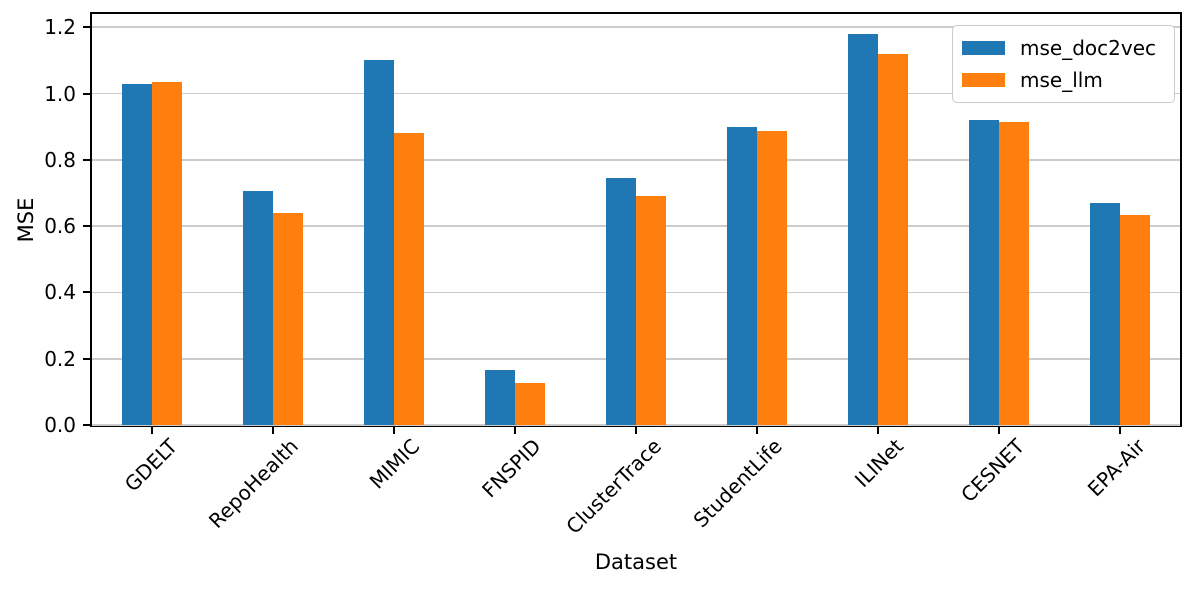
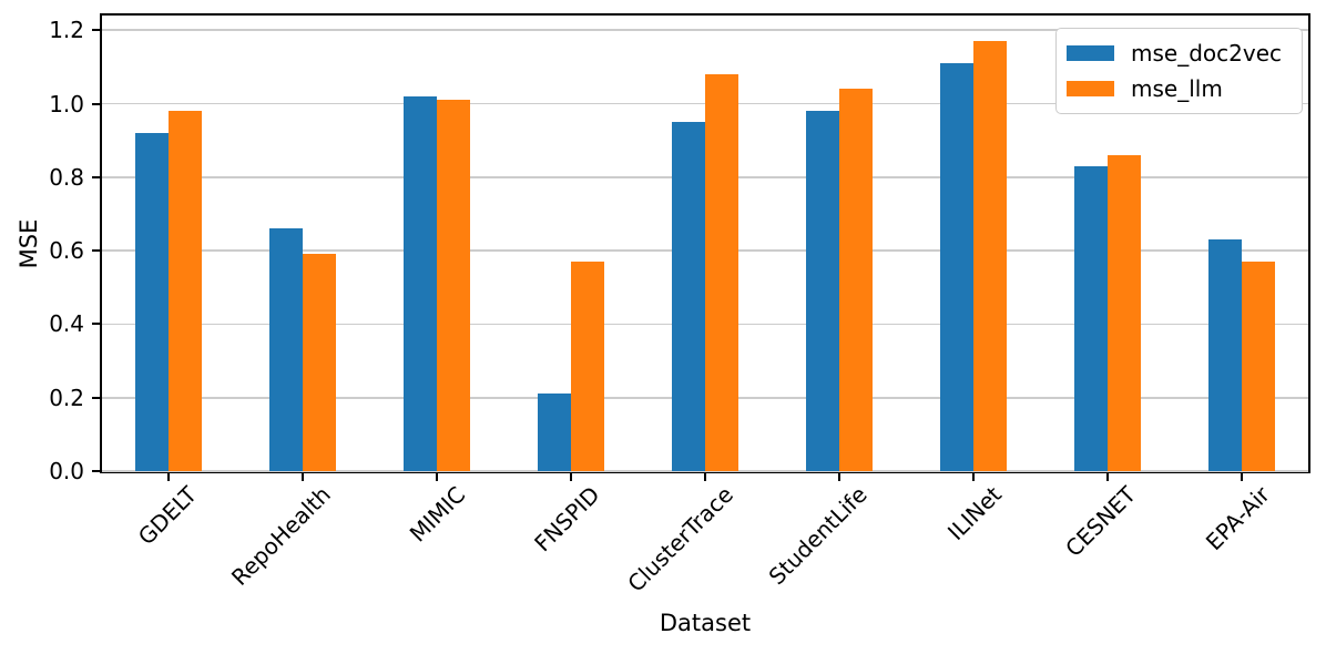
mse_doc2vec/GDELT: 1.03 -> 0.92
mse_llm/GDELT: 1.03 -> 0.98
mse_doc2vec/RepoHealth: 0.70 -> 0.66
mse_llm/RepoHealth: 0.64 -> 0.59
mse_doc2vec/MIMIC: 1.10 -> 1.02
mse_llm/MIMIC: 0.88 -> 1.01
mse_doc2vec/FNSPID: 0.17 -> 0.21
mse_llm/FNSPID: 0.13 -> 0.57
mse_doc2vec/ClusterTrace: 0.74 -> 0.95
mse_llm/ClusterTrace: 0.69 -> 1.08
mse_doc2vec/StudentLife: 0.90 -> 0.98
mse_llm/StudentLife: 0.89 -> 1.04
mse_doc2vec/ILINet: 1.18 -> 1.11
mse_llm/ILINet: 1.12 -> 1.17
mse_doc2vec/CESNET: 0.92 -> 0.83
mse_llm/CESNET: 0.91 -> 0.86
mse_doc2vec/EPA-Air: 0.67 -> 0.63
mse_llm/EPA-Air: 0.64 -> 0.57
